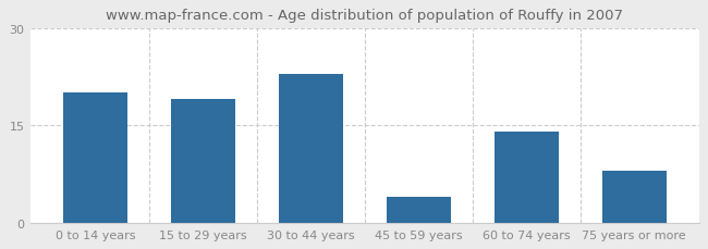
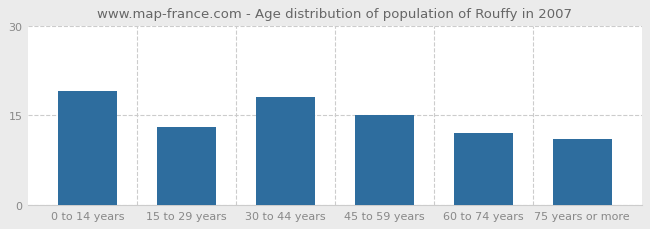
0 to 14 years: 20 -> 19
15 to 29 years: 19 -> 13
30 to 44 years: 23 -> 18
45 to 59 years: 4 -> 15
60 to 74 years: 14 -> 12
75 years or more: 8 -> 11
